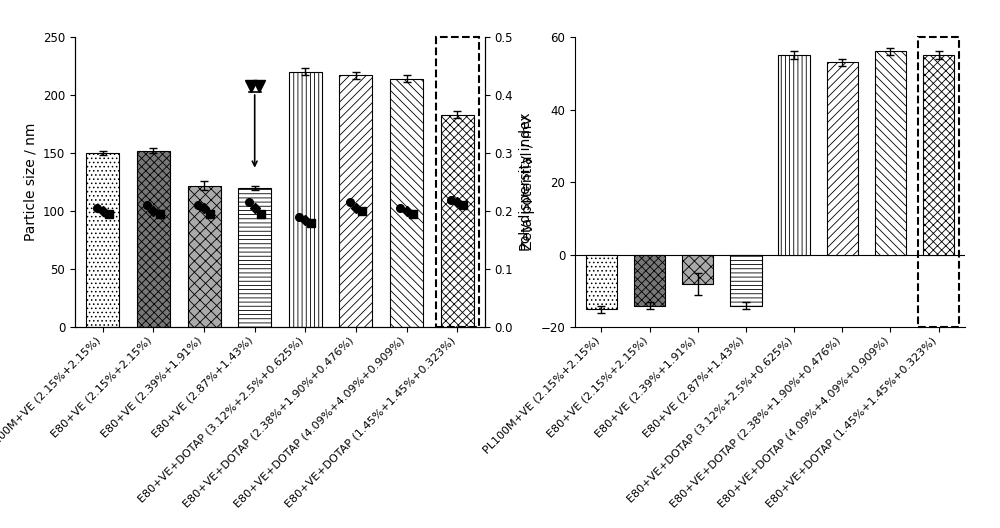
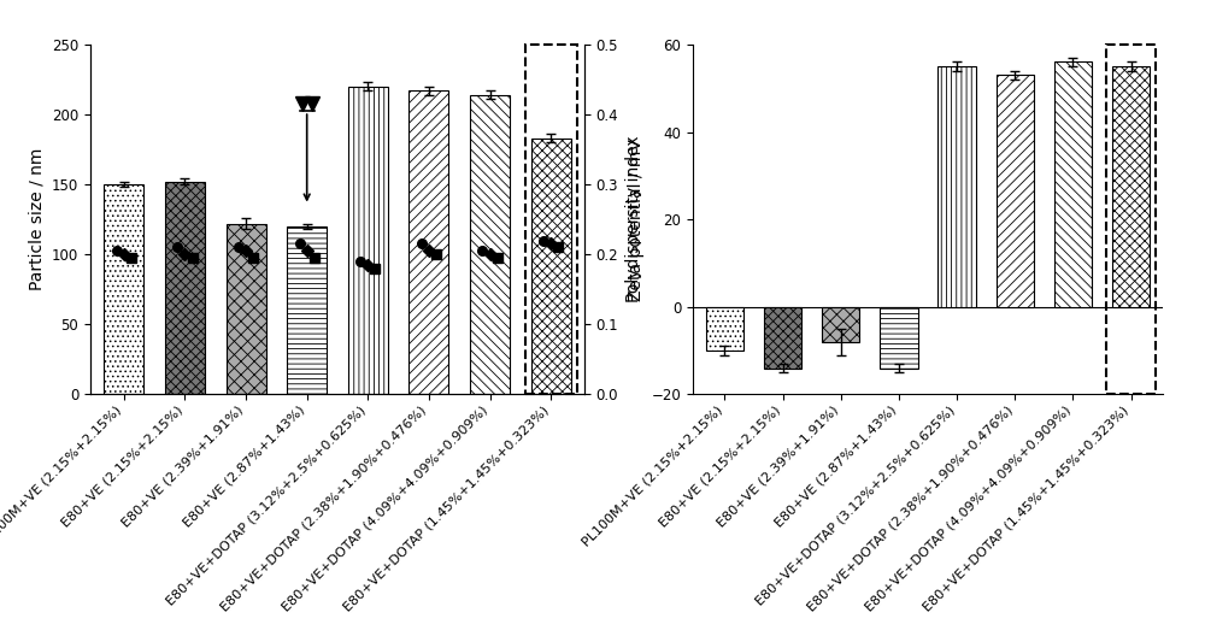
PL100M+VE (2.15%+2.15%): -15 -> -10
